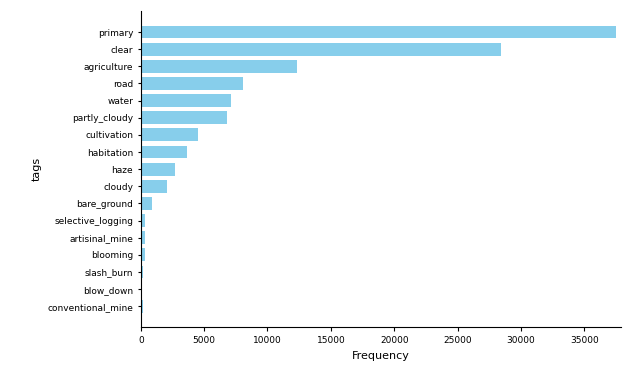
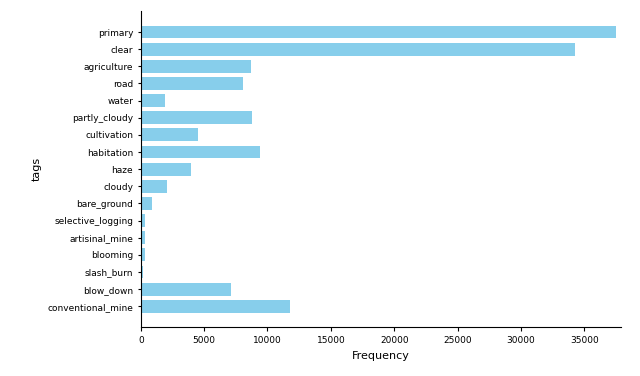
clear: 28400 -> 34300
agriculture: 12300 -> 8700
water: 7100 -> 1900
partly_cloudy: 6800 -> 8800
habitation: 3700 -> 9400
haze: 2700 -> 4000
blow_down: 100 -> 7100
conventional_mine: 200 -> 11800
